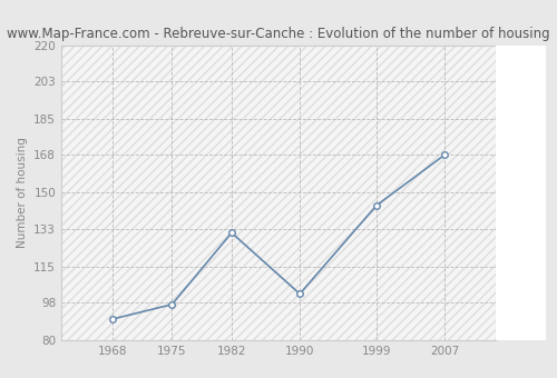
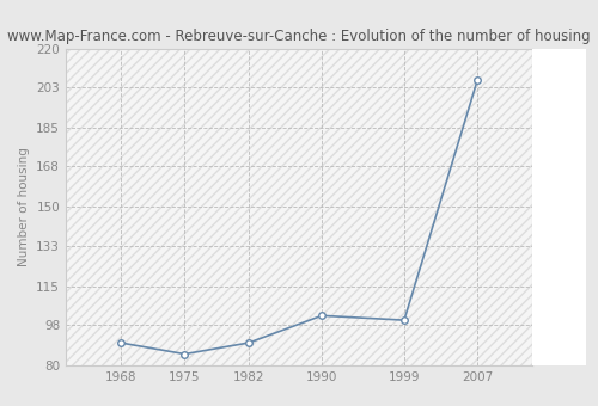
1975: 97 -> 85
1982: 131 -> 90
1999: 144 -> 100
2007: 168 -> 206
